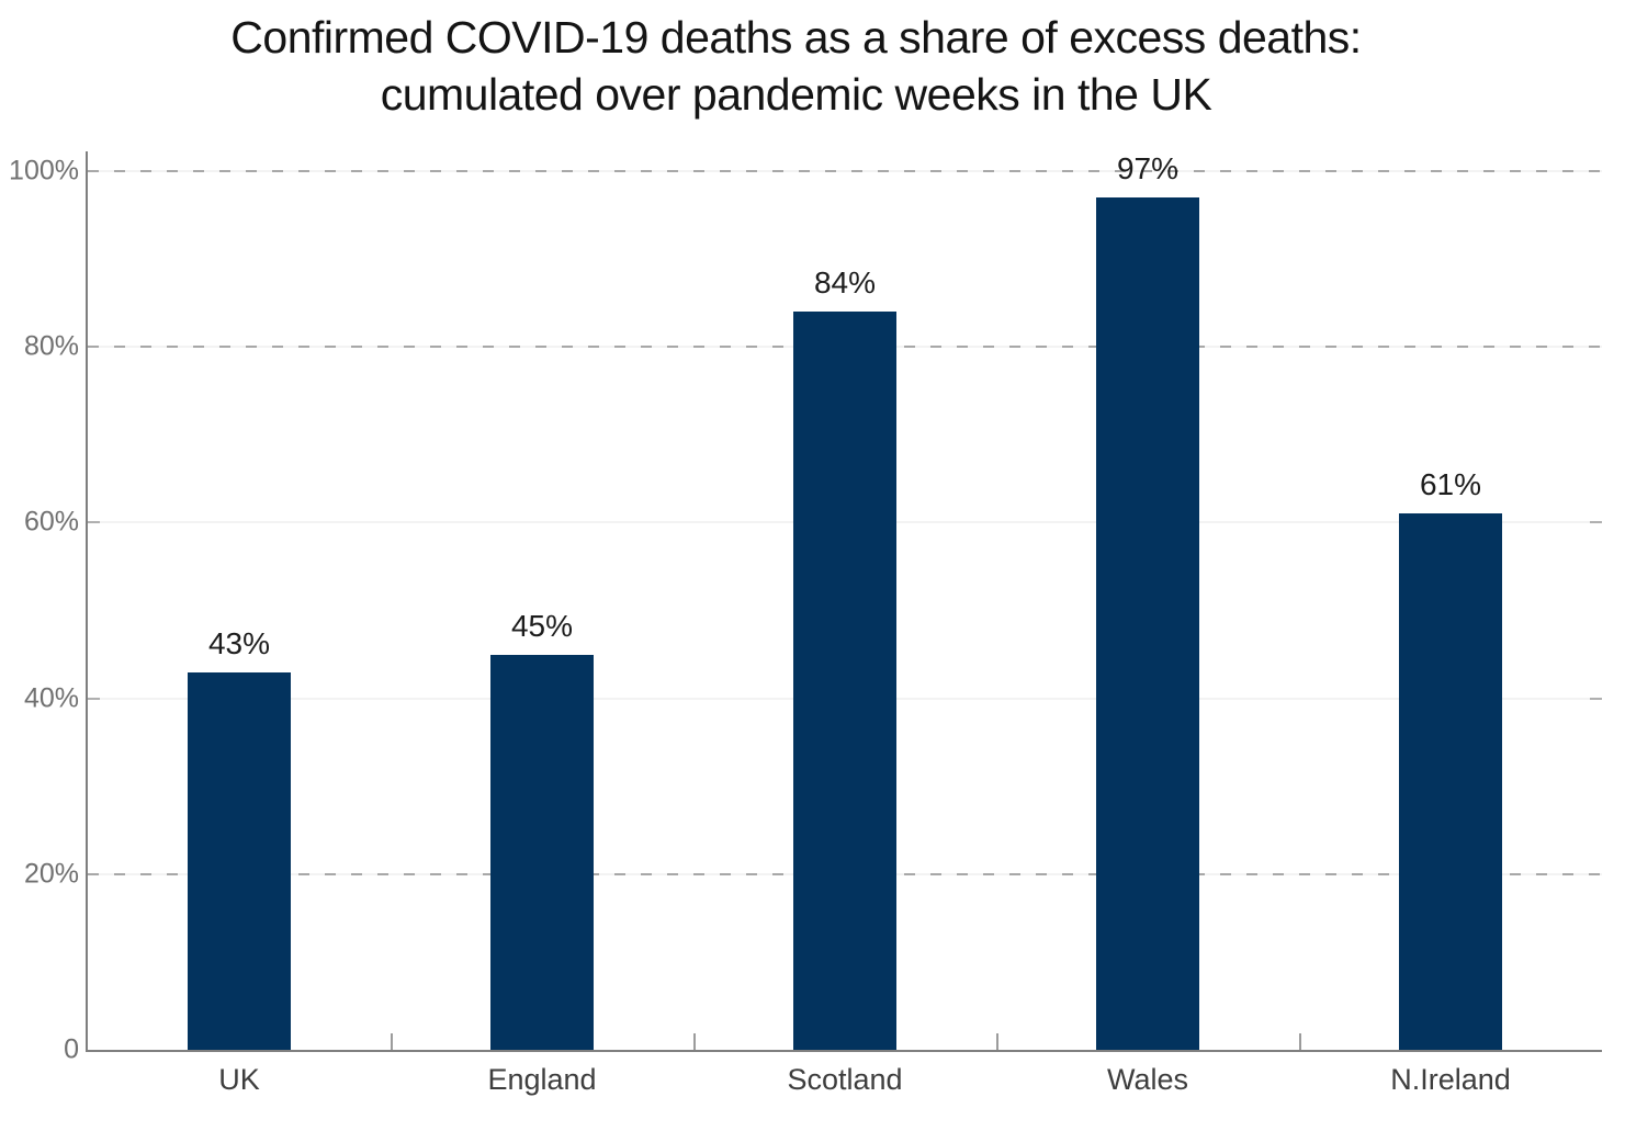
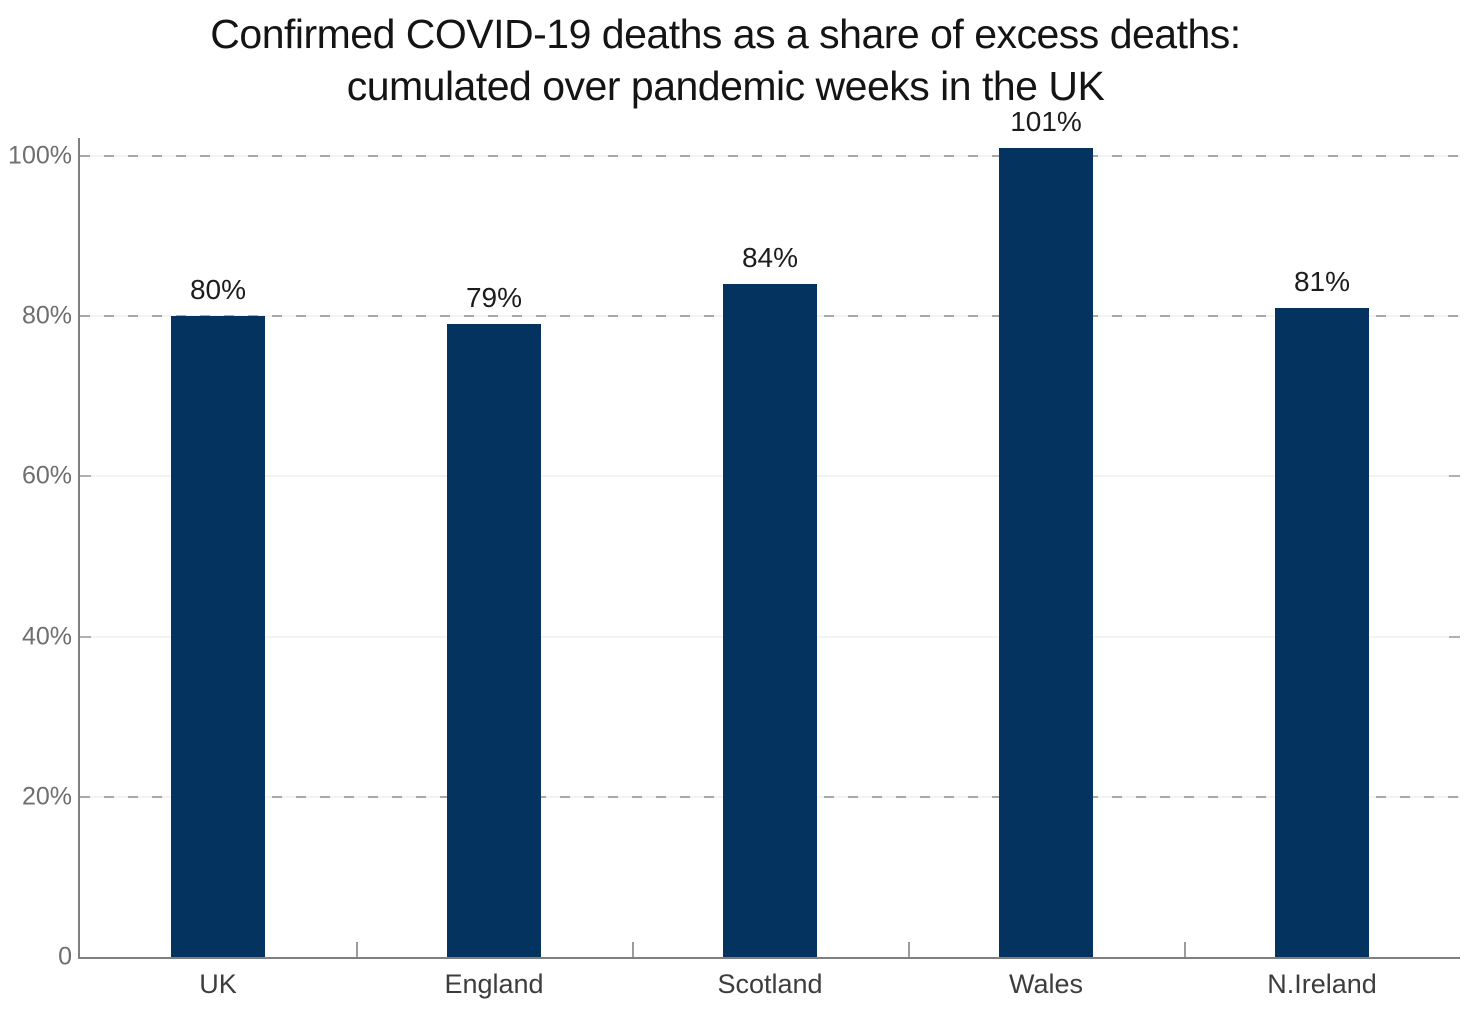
UK: 43% -> 80%
England: 45% -> 79%
Wales: 97% -> 101%
N.Ireland: 61% -> 81%
